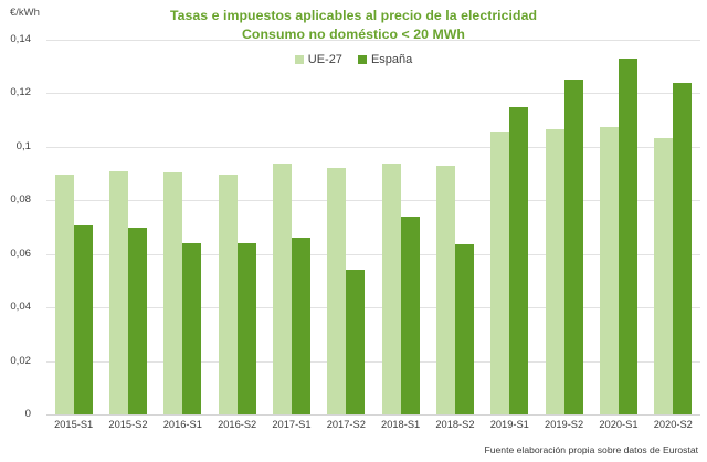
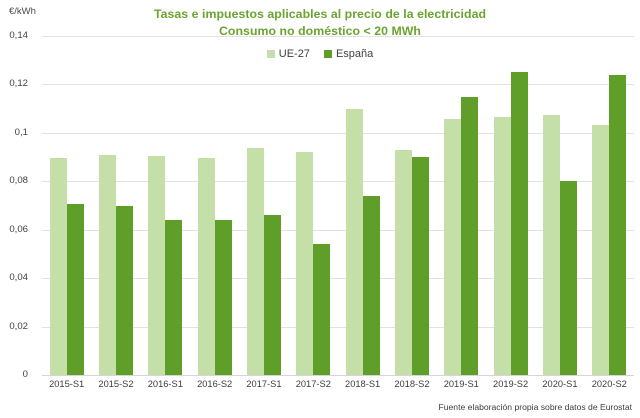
UE-27/2018-S1: 0,09 -> 0,11
España/2018-S2: 0,06 -> 0,09
España/2020-S1: 0,13 -> 0,08
